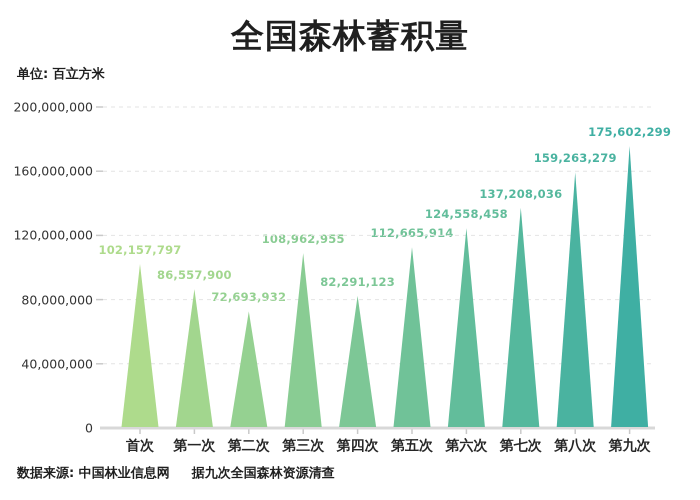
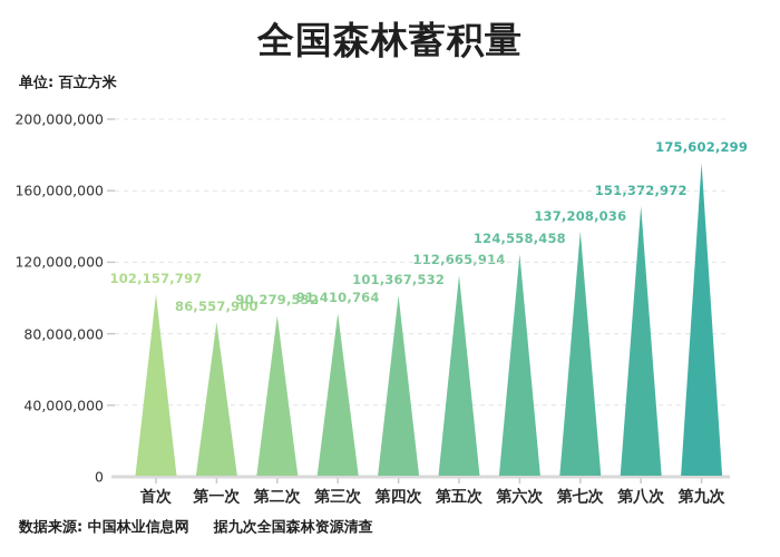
第二次: 72,693,932 -> 90,279,532
第三次: 108,962,955 -> 91,410,764
第四次: 82,291,123 -> 101,367,532
第八次: 159,263,279 -> 151,372,972
